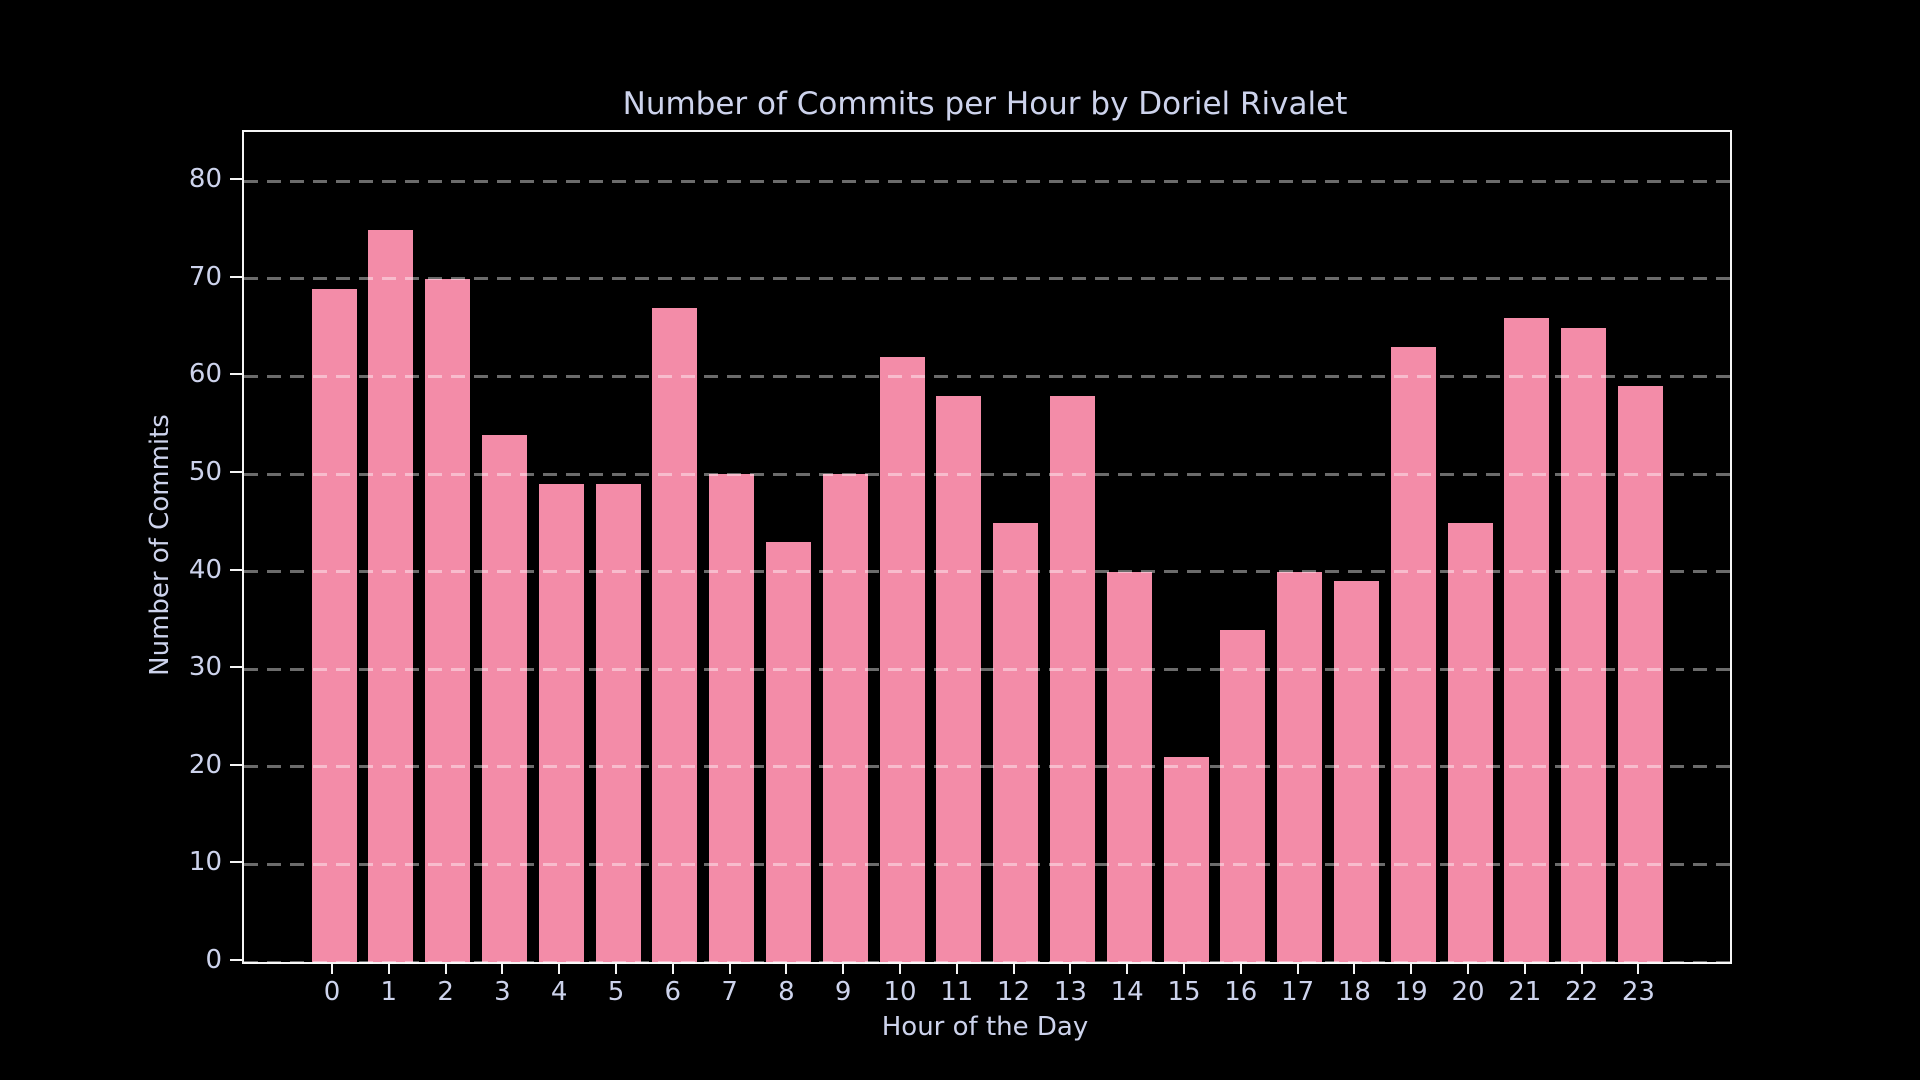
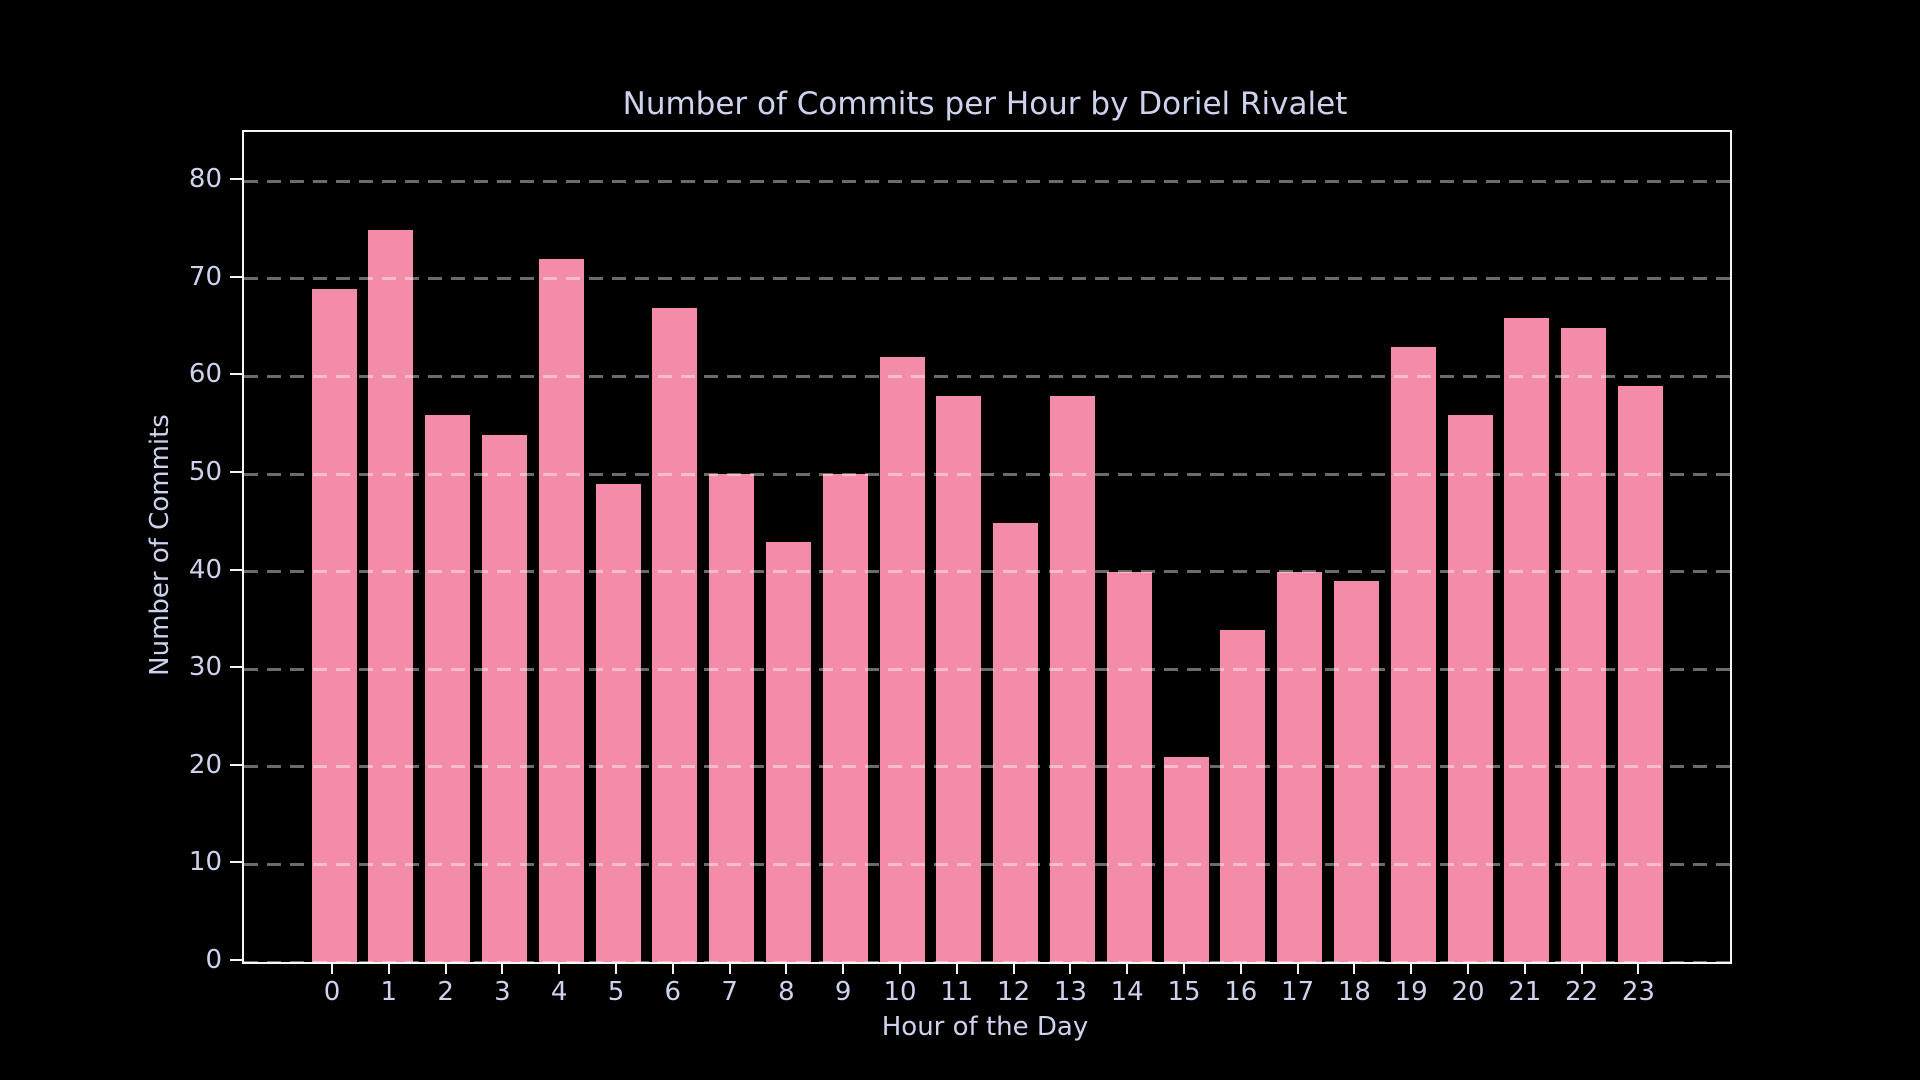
2: 70 -> 56
4: 49 -> 72
20: 45 -> 56
